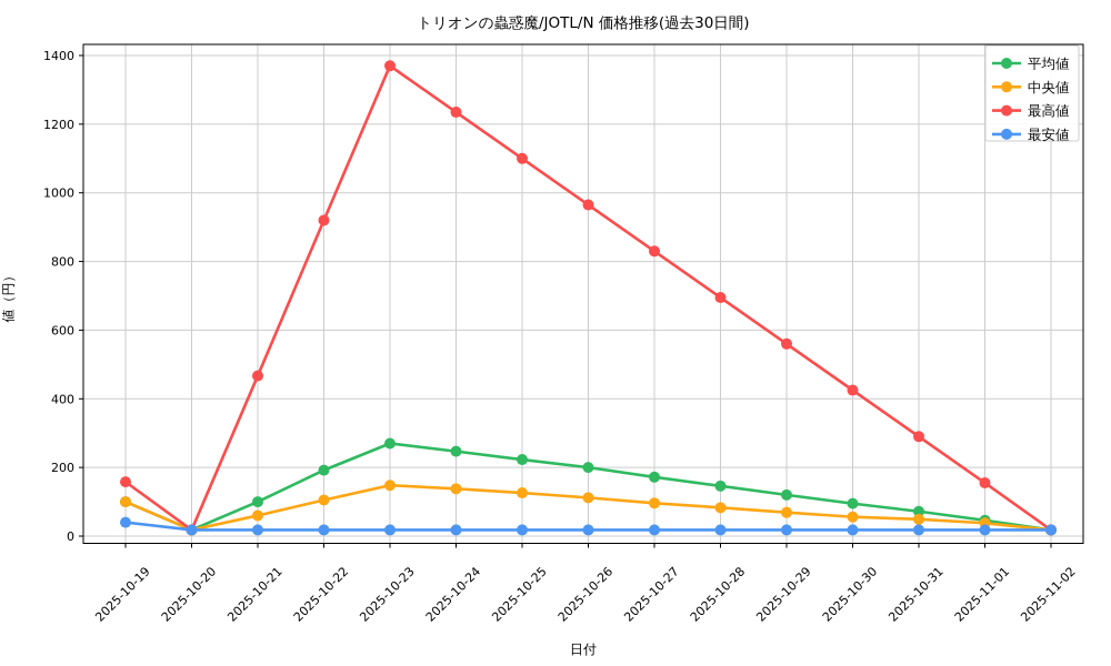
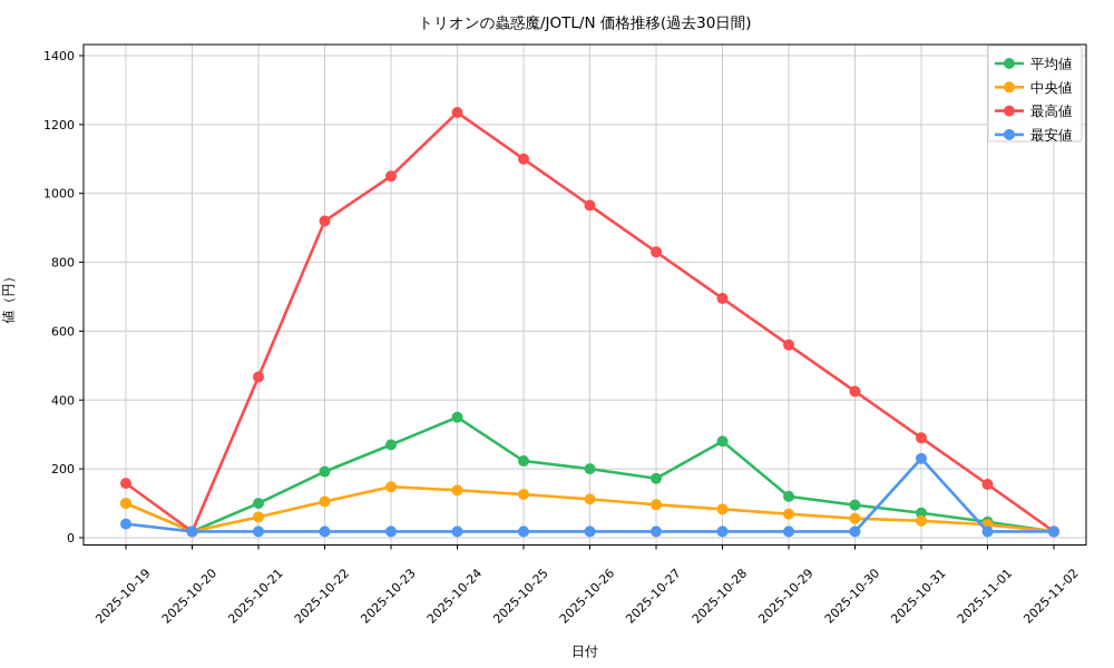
最高値/2025-10-23: 1370 -> 1050
平均値/2025-10-24: 250 -> 350
平均値/2025-10-28: 150 -> 280
最安値/2025-10-31: 20 -> 230
